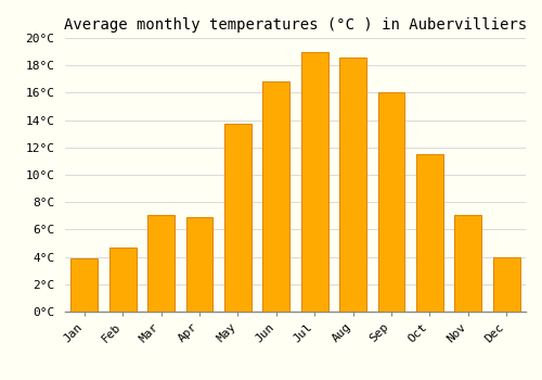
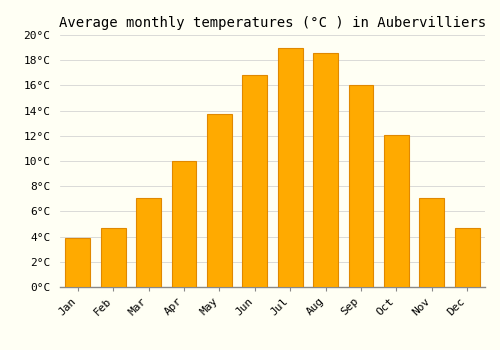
Apr: 6.9°C -> 10.0°C
Oct: 11.5°C -> 12.1°C
Dec: 4.0°C -> 4.7°C
